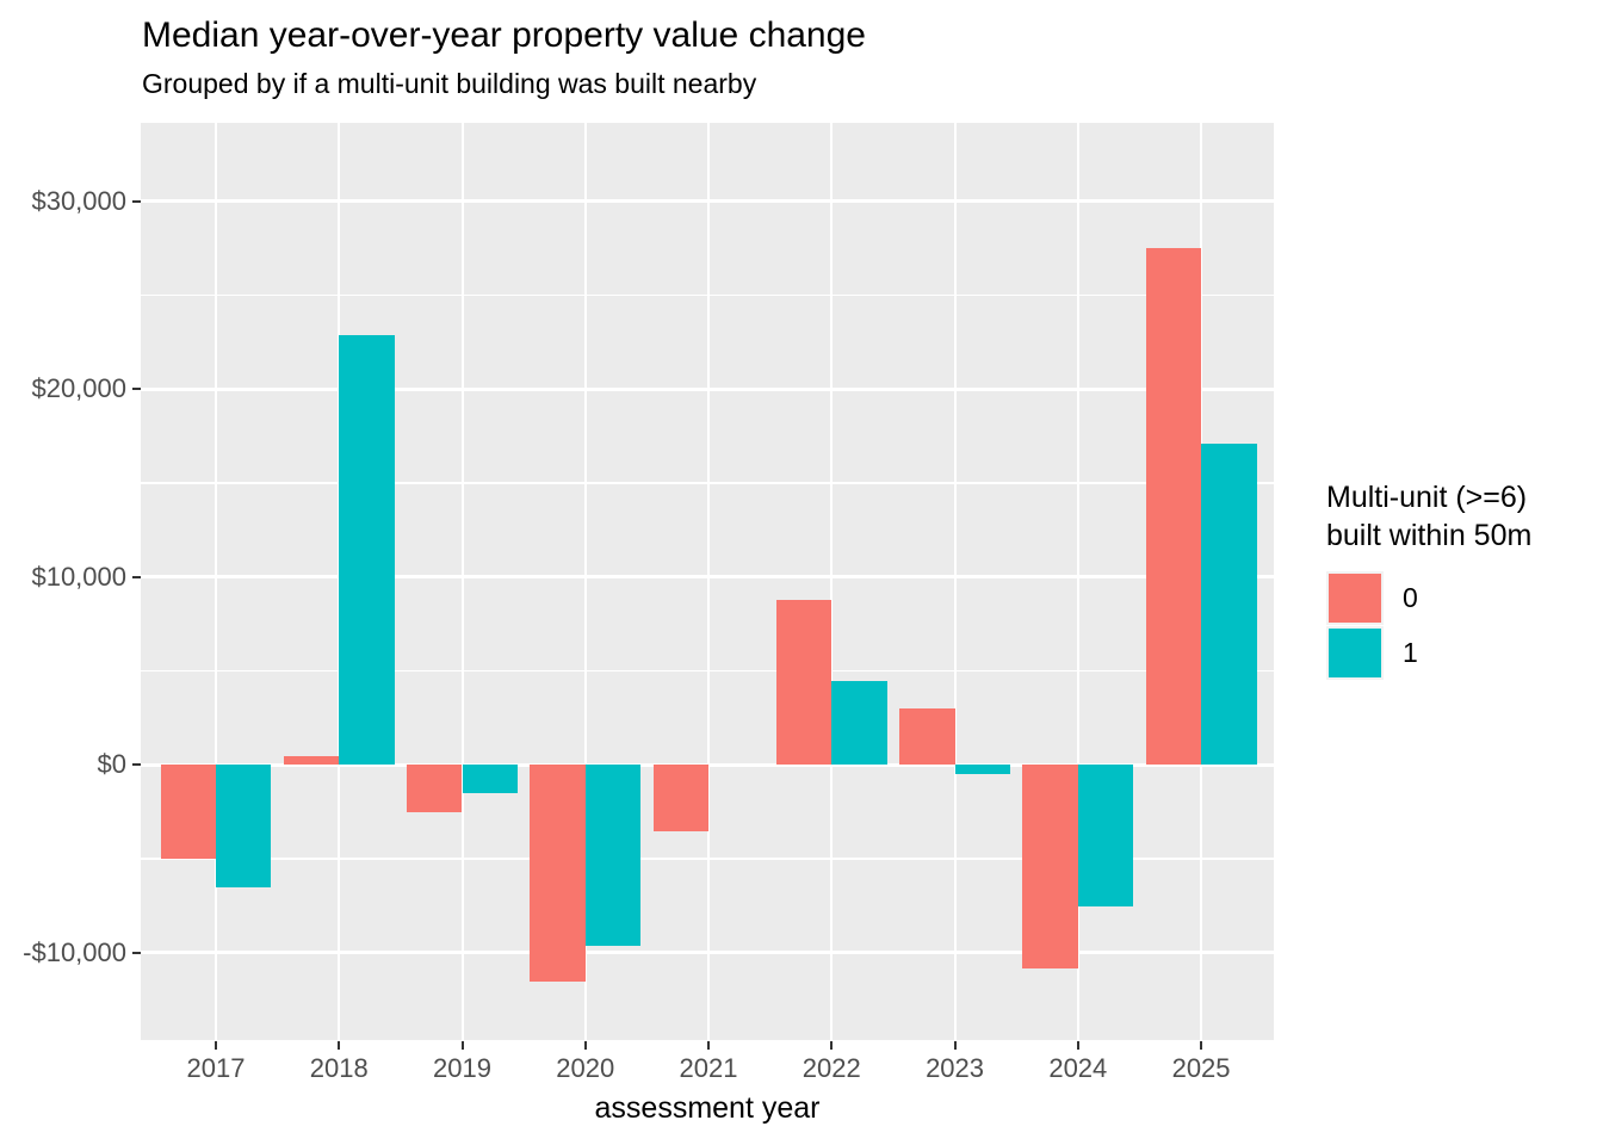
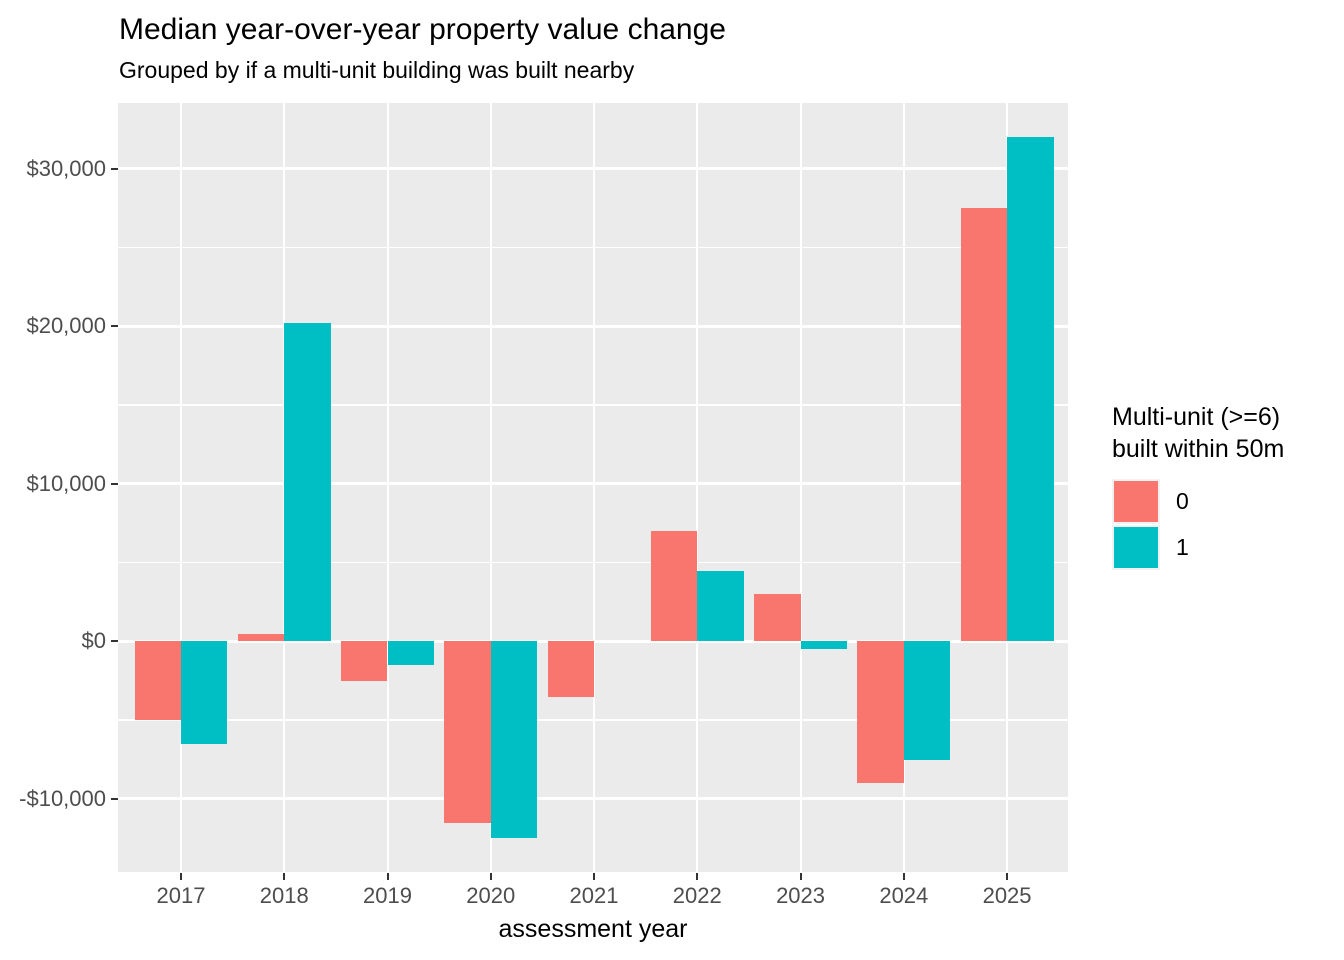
1/2018: $22900 -> $20200
1/2020: -$9600 -> -$12500
0/2022: $8800 -> $7000
0/2024: -$10800 -> -$9000
1/2025: $17100 -> $32000
